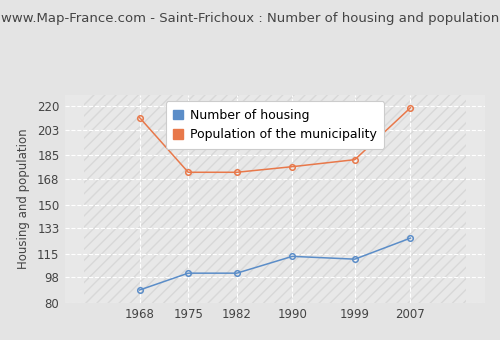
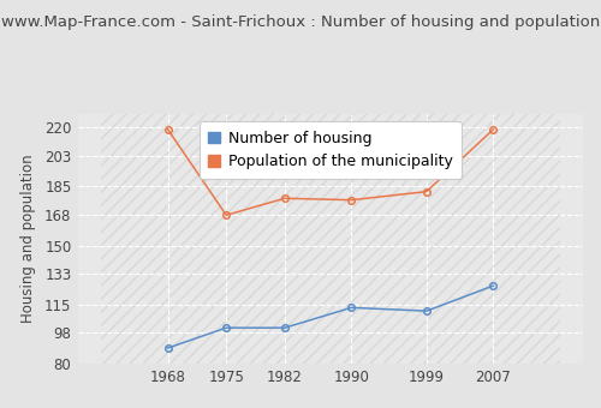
Population of the municipality/1968: 212 -> 219
Population of the municipality/1975: 173 -> 168
Population of the municipality/1982: 173 -> 178
